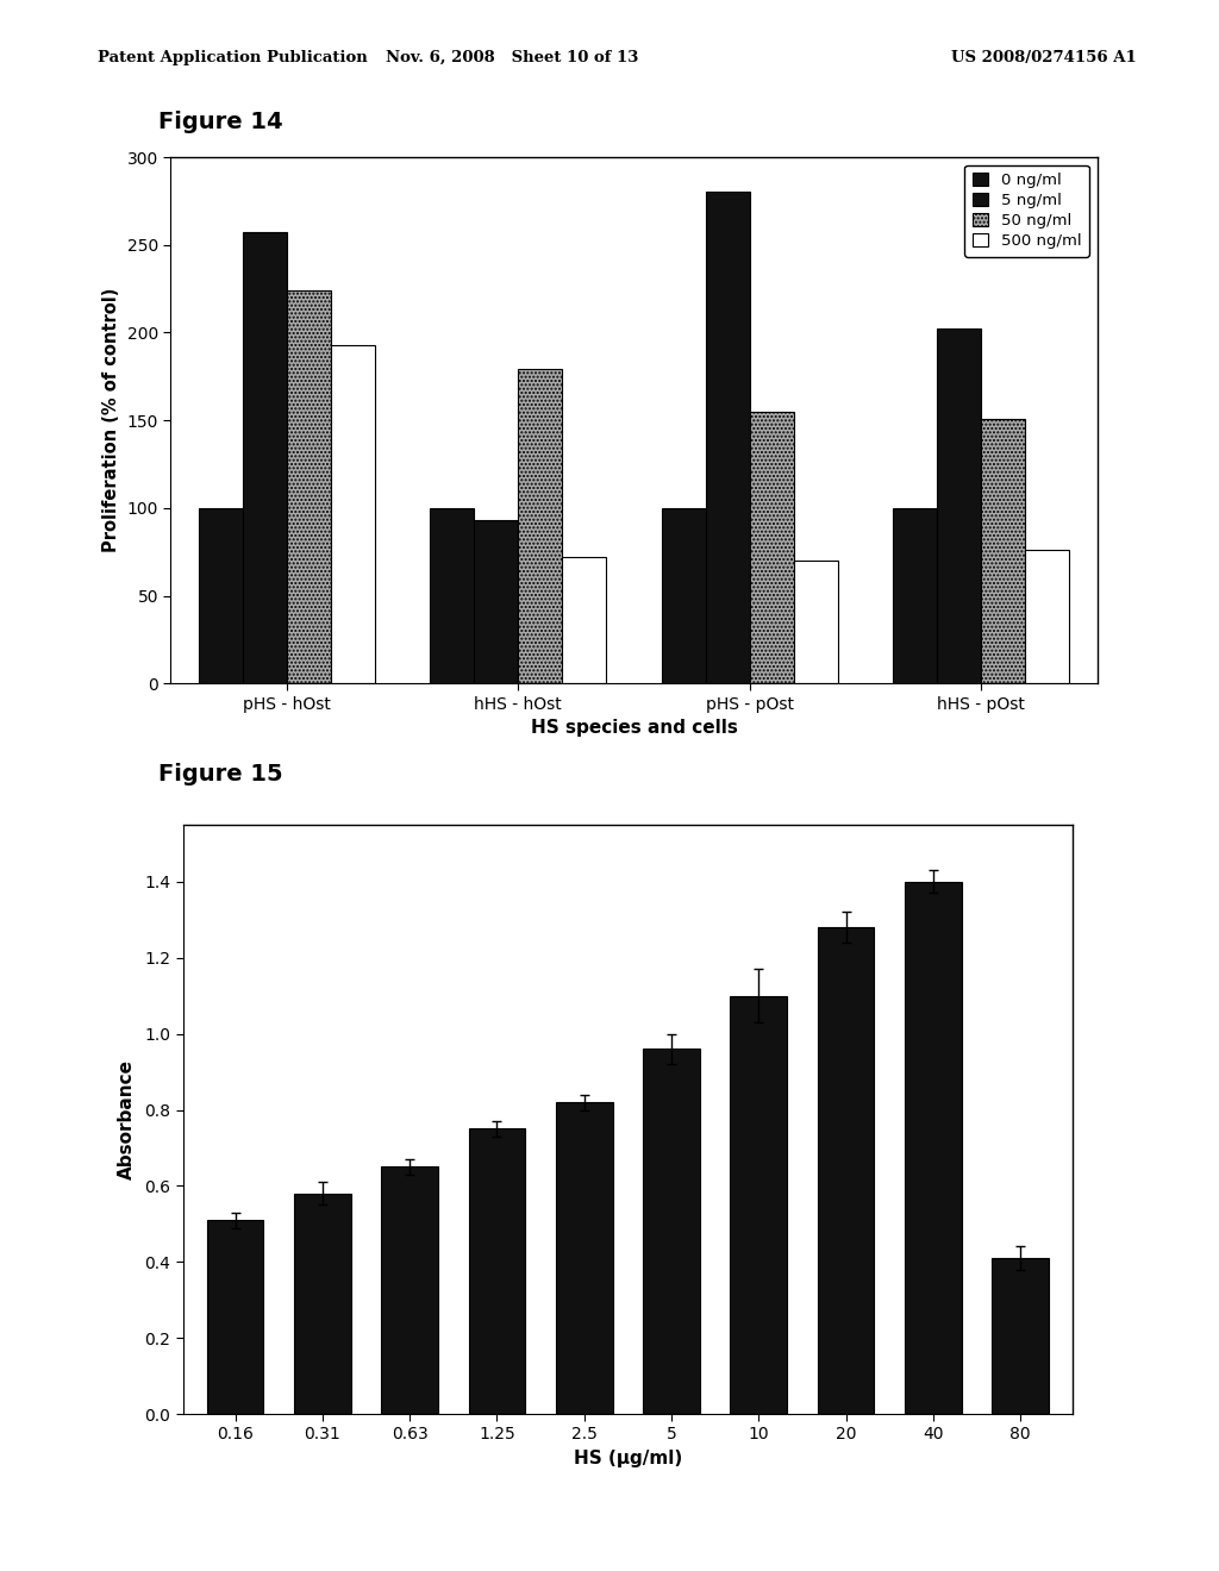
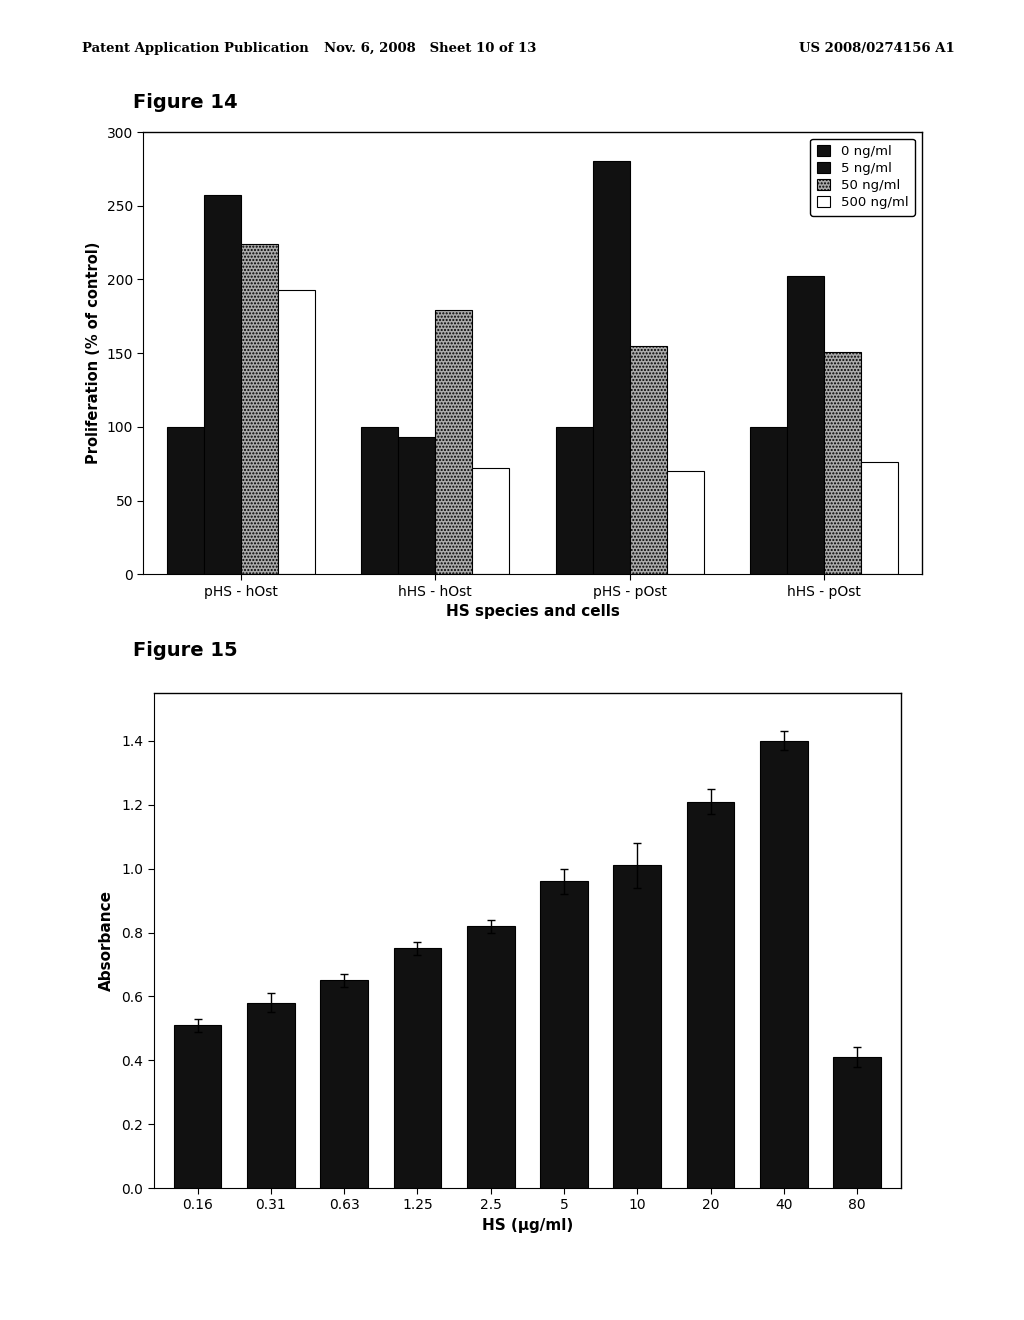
10: 1.10 -> 1.01
20: 1.28 -> 1.21
